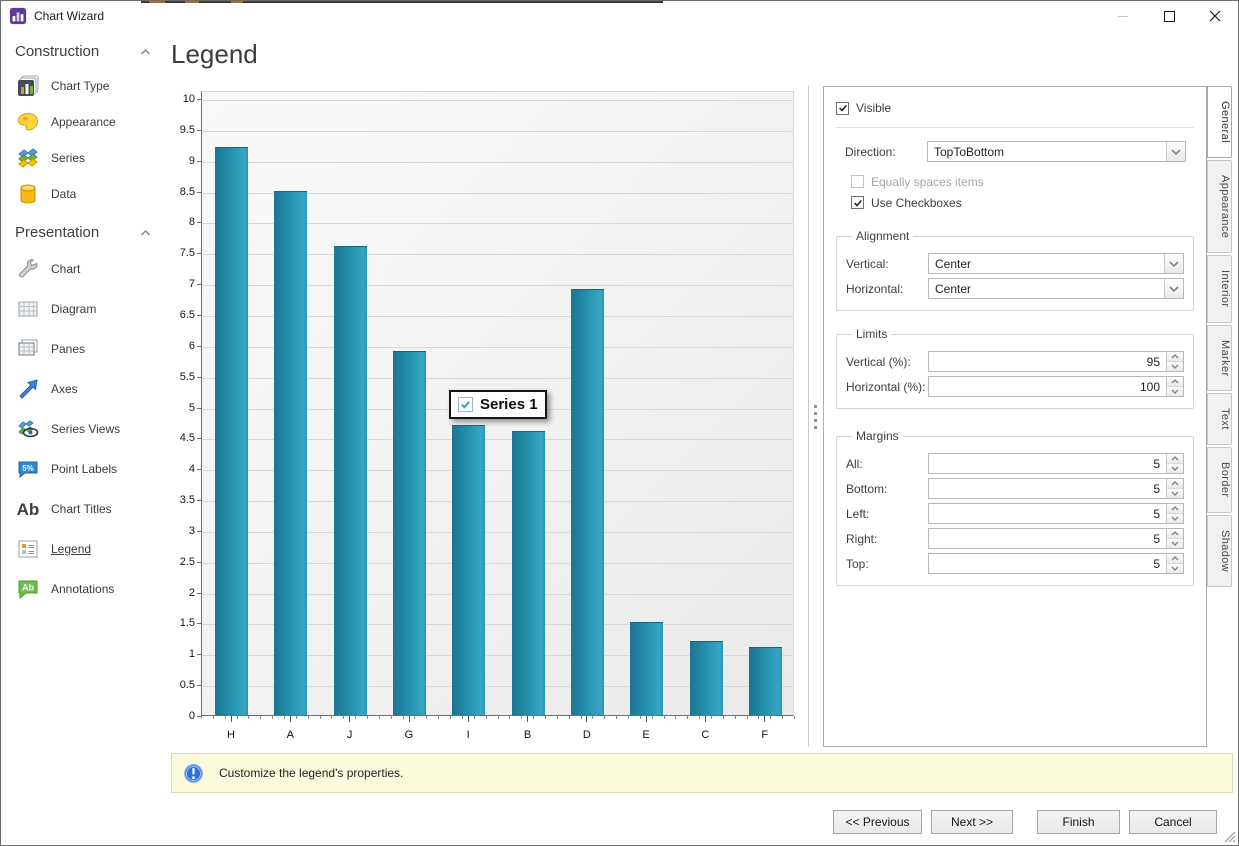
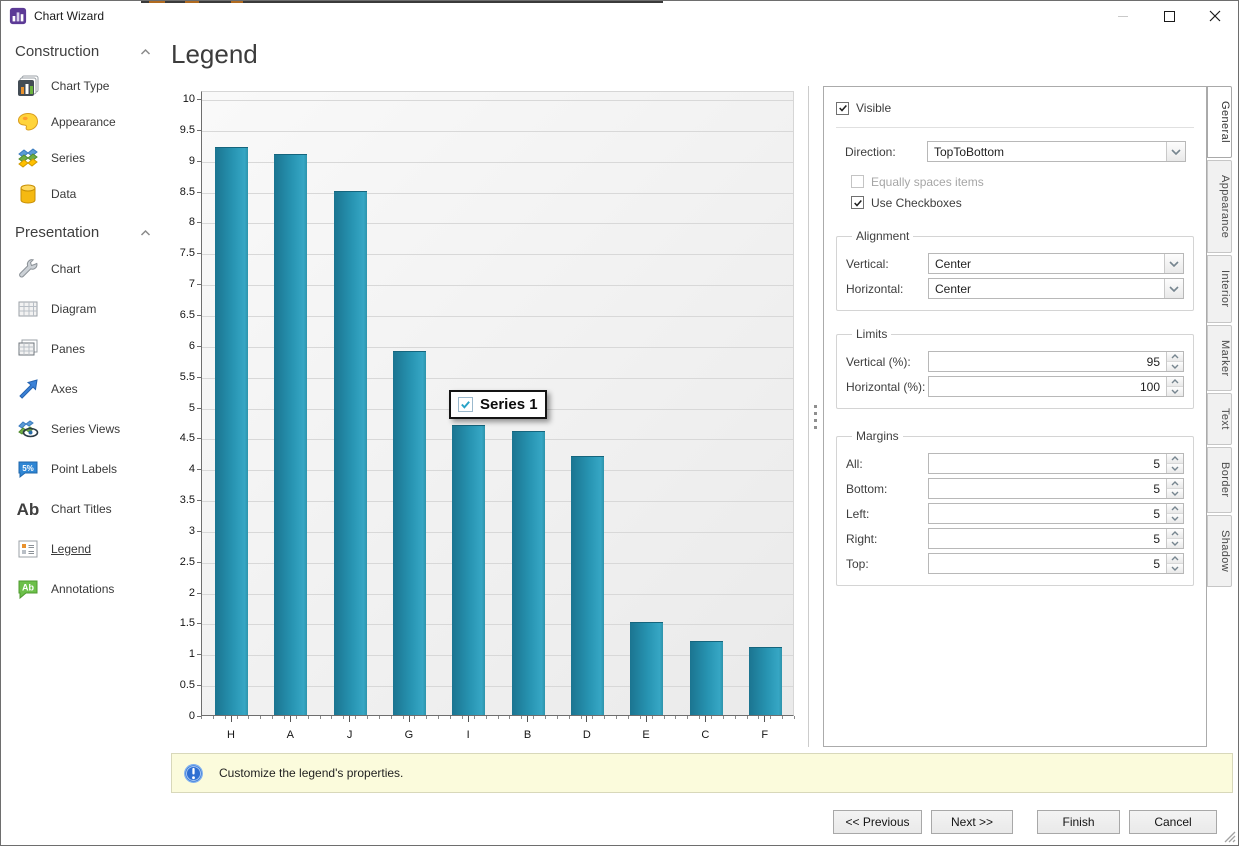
A: 8.5 -> 9.1
J: 7.6 -> 8.5
D: 6.9 -> 4.2
